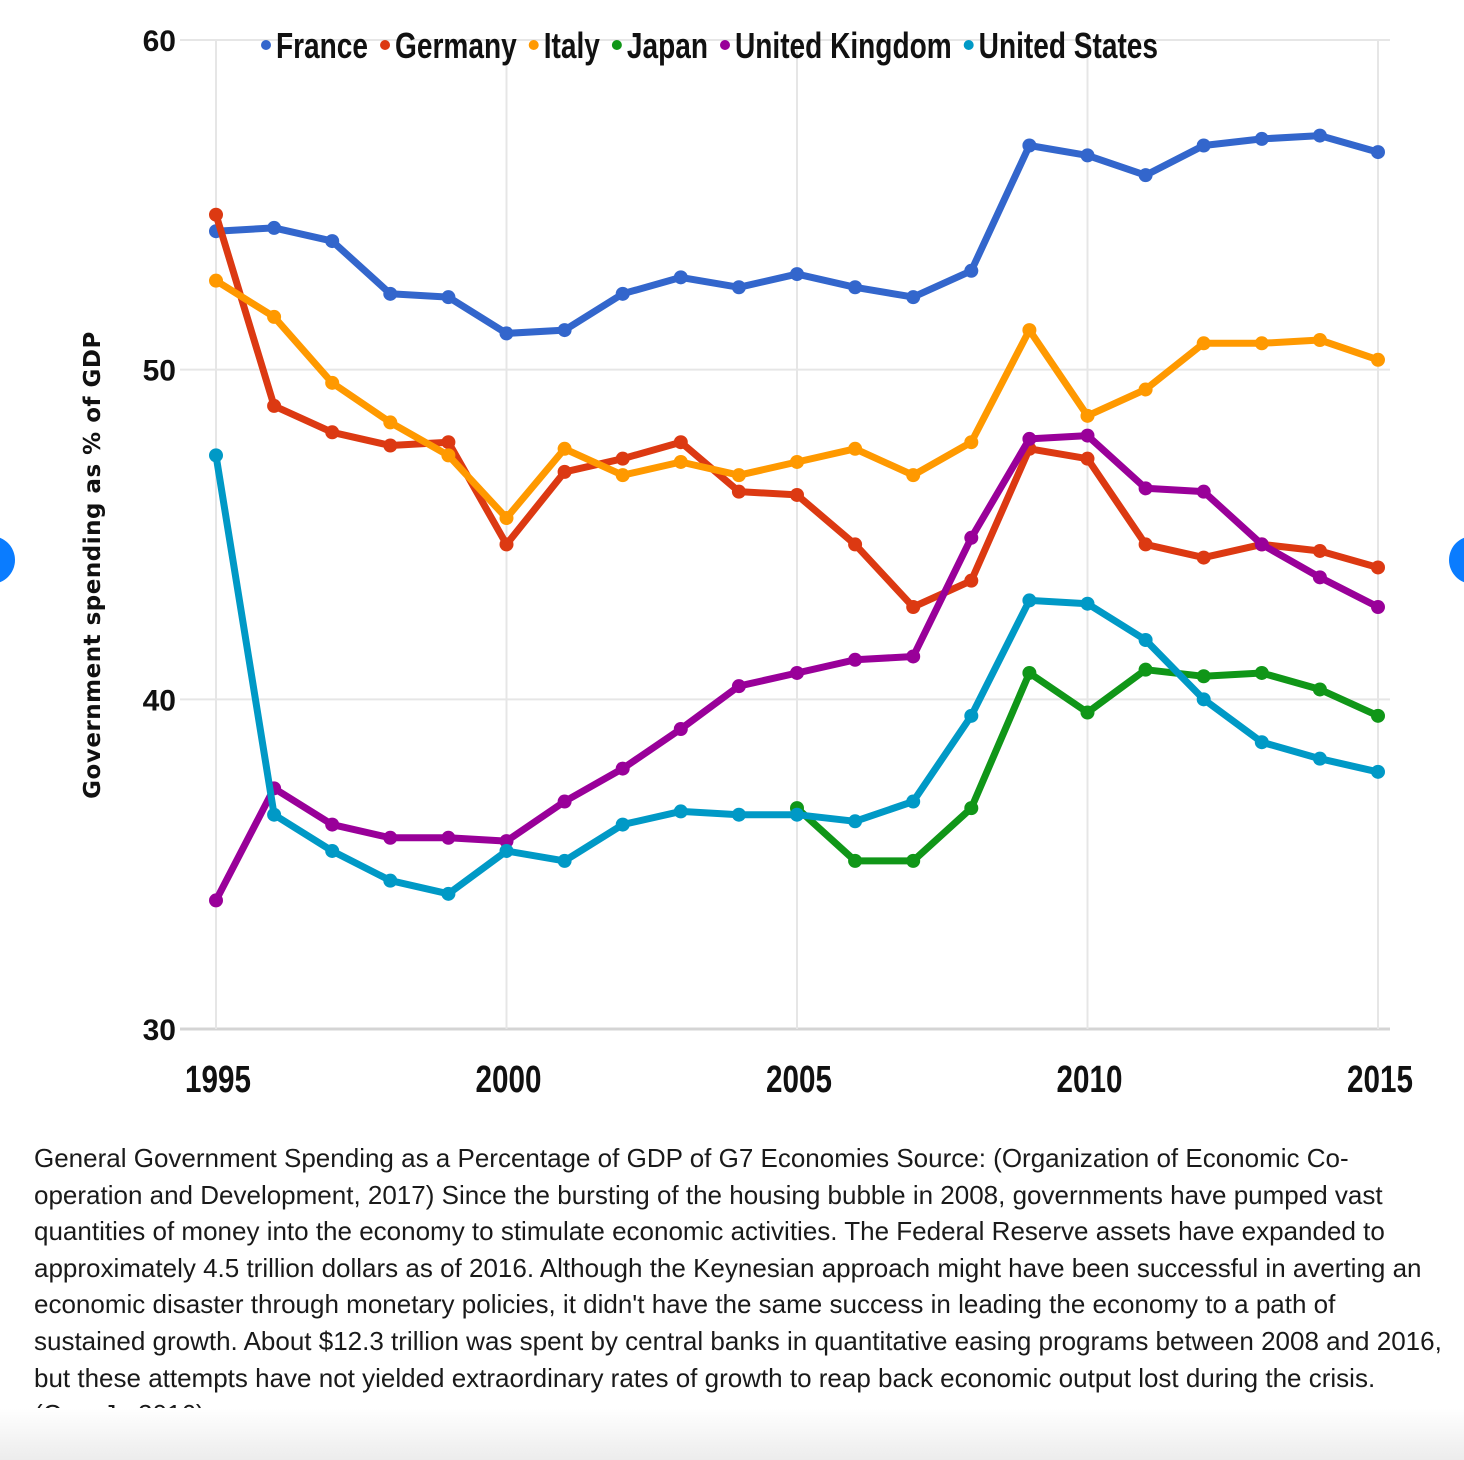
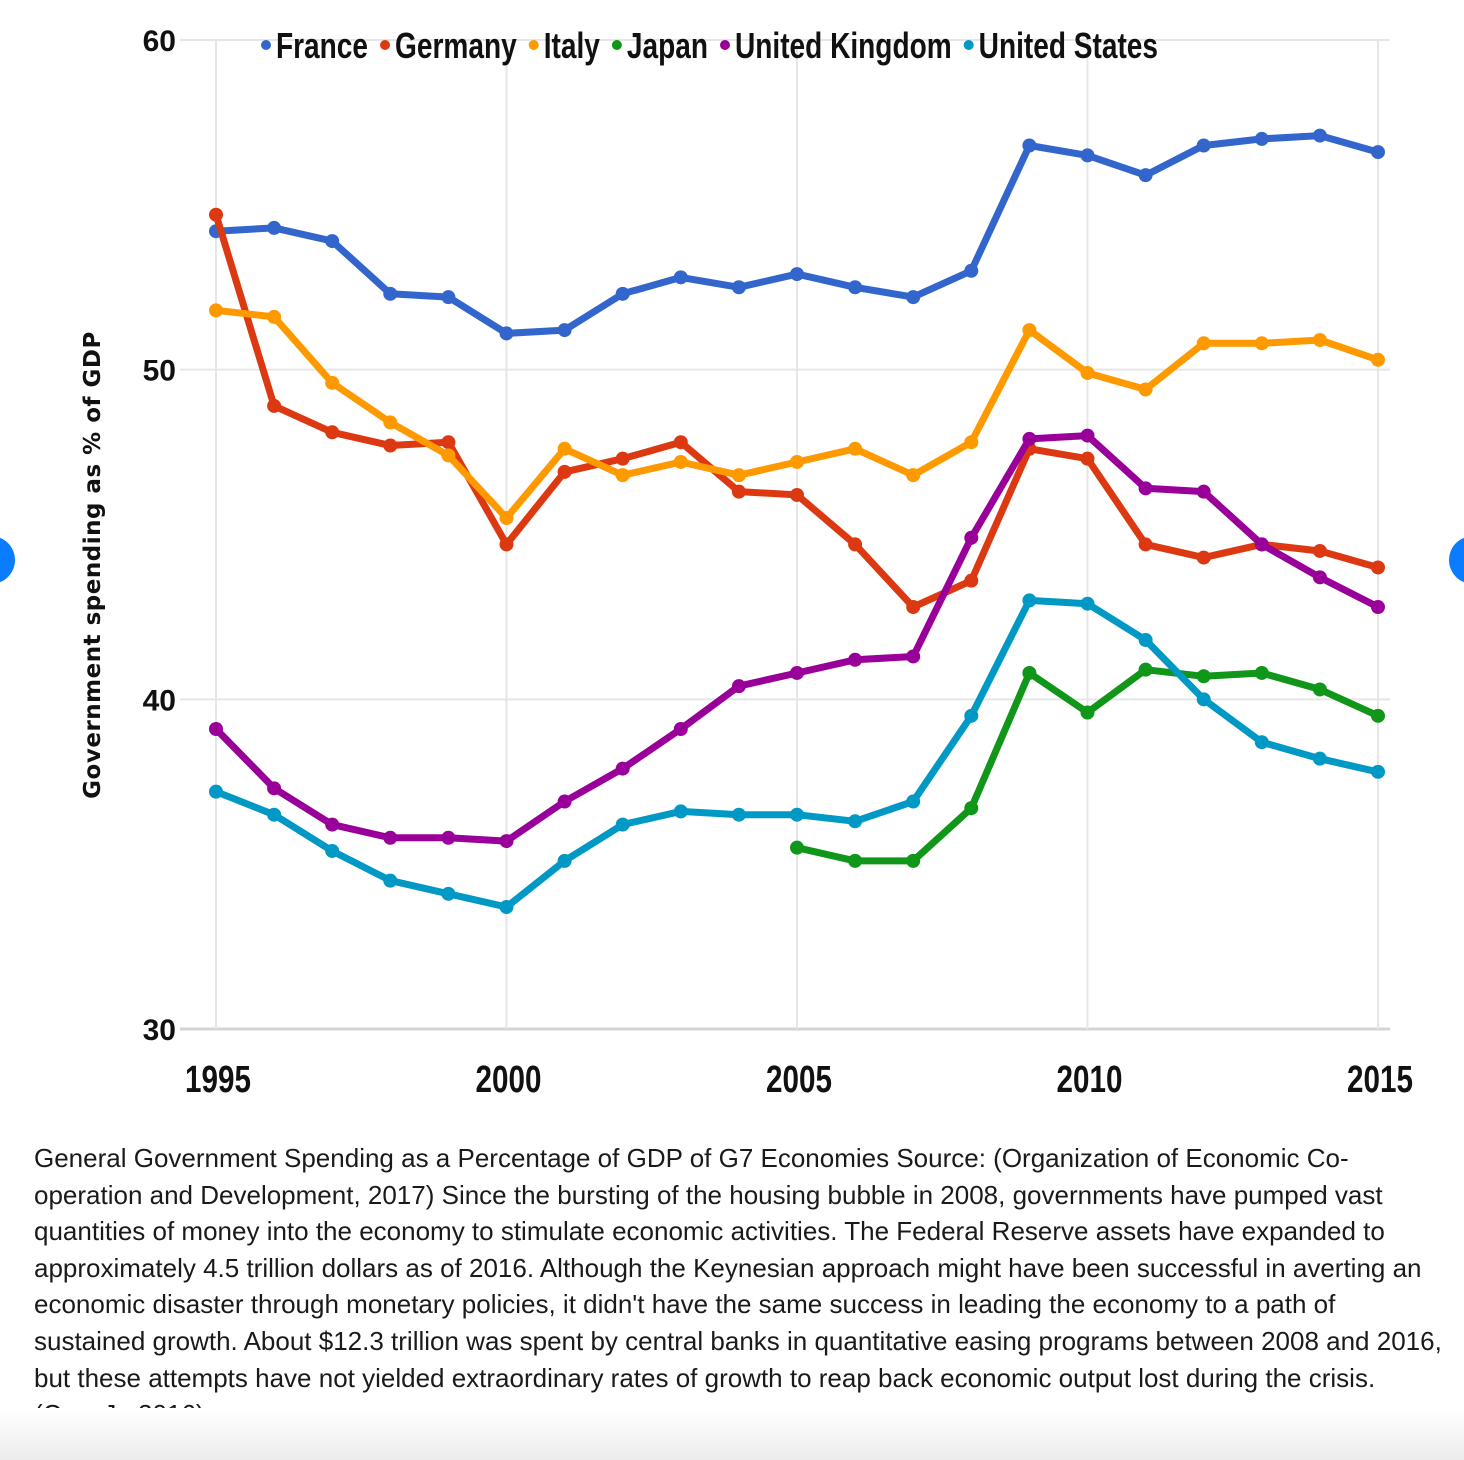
Italy/1995: 52.7 -> 51.8
United Kingdom/1995: 33.9 -> 39.1
United States/1995: 47.4 -> 37.2
United States/2000: 35.4 -> 33.7
Japan/2005: 36.7 -> 35.5
Italy/2010: 48.6 -> 49.9
